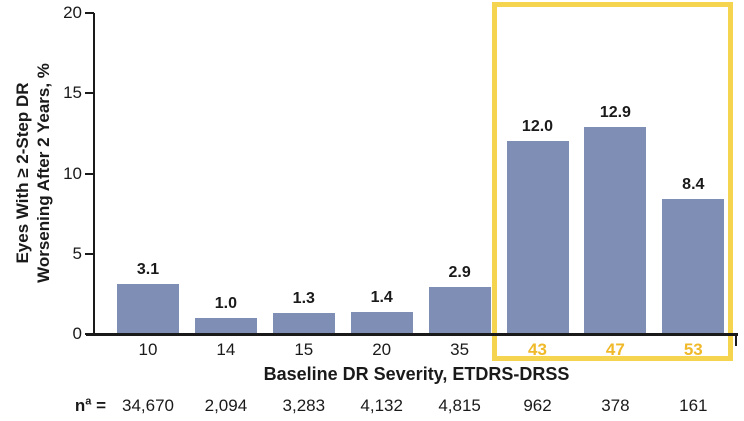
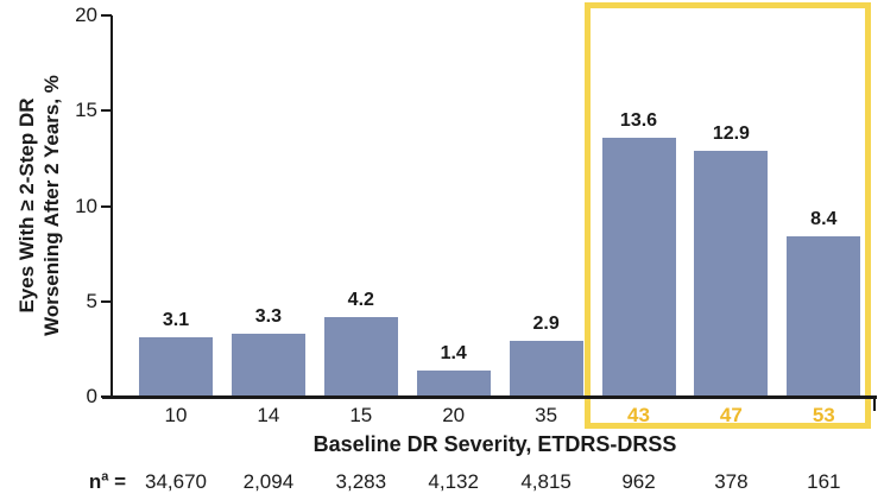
14: 1.0 -> 3.3
15: 1.3 -> 4.2
43: 12.0 -> 13.6
